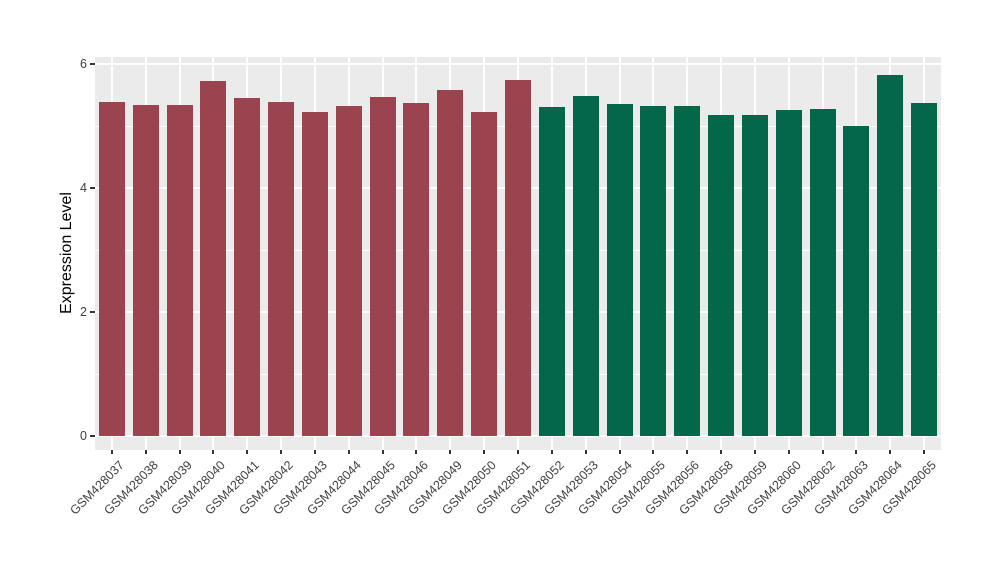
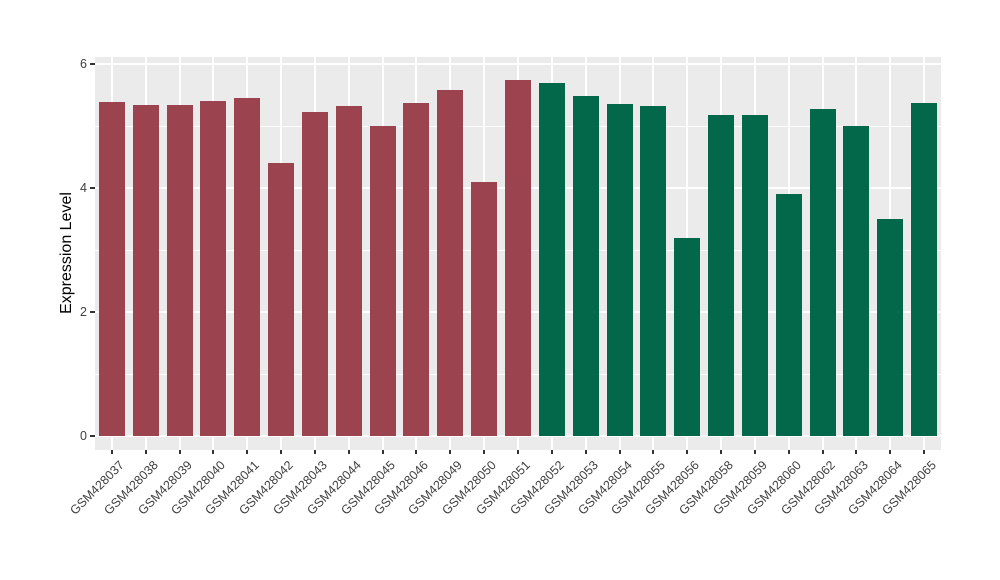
GSM428040: 5.7 -> 5.4
GSM428042: 5.4 -> 4.4
GSM428045: 5.5 -> 5.0
GSM428050: 5.2 -> 4.1
GSM428052: 5.3 -> 5.7
GSM428056: 5.3 -> 3.2
GSM428060: 5.3 -> 3.9
GSM428064: 5.8 -> 3.5
